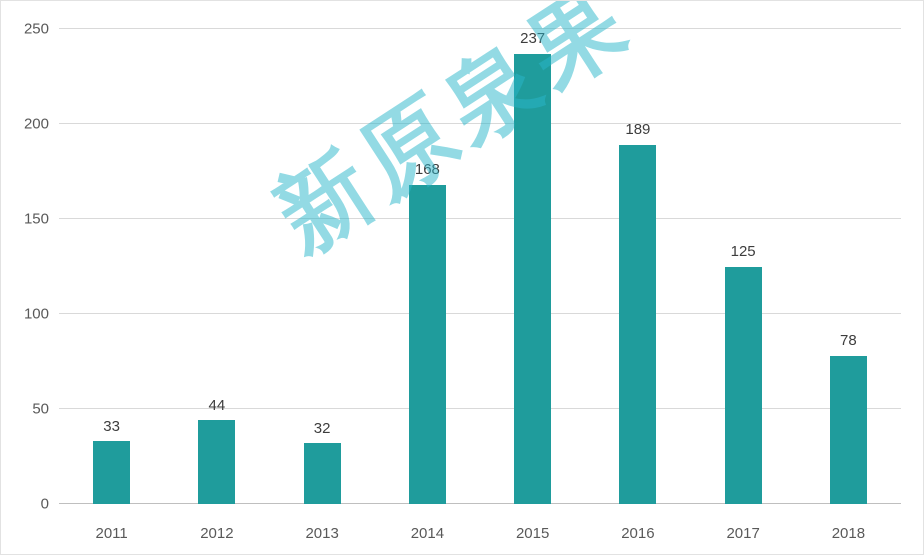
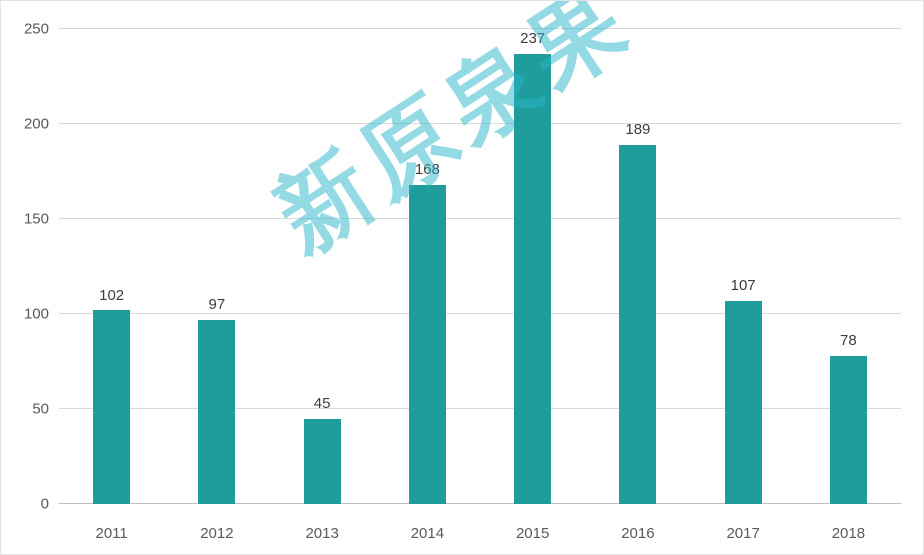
2011: 33 -> 102
2012: 44 -> 97
2013: 32 -> 45
2017: 125 -> 107
